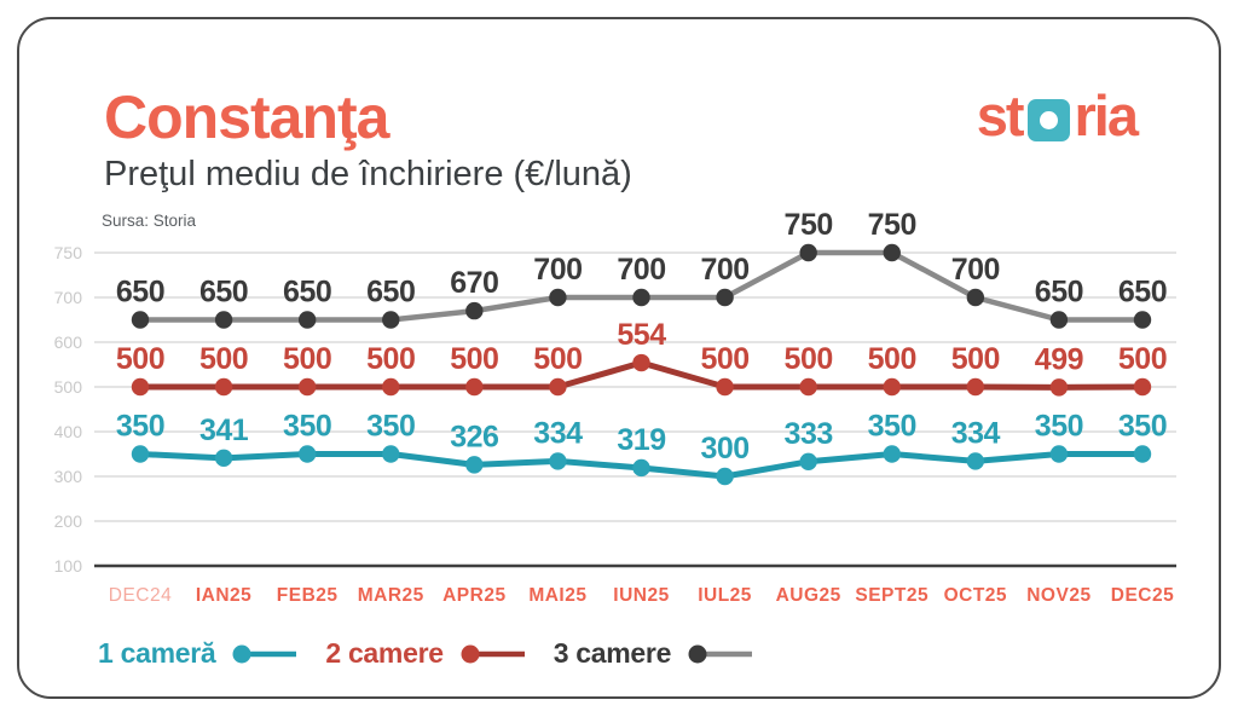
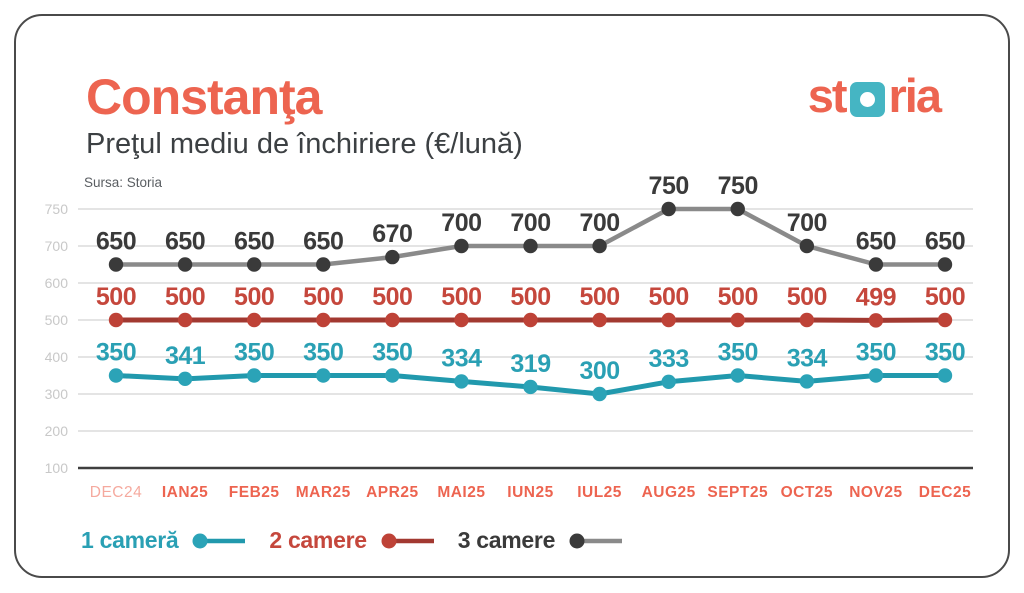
1 cameră/APR25: 326 -> 350
2 camere/IUN25: 554 -> 500
